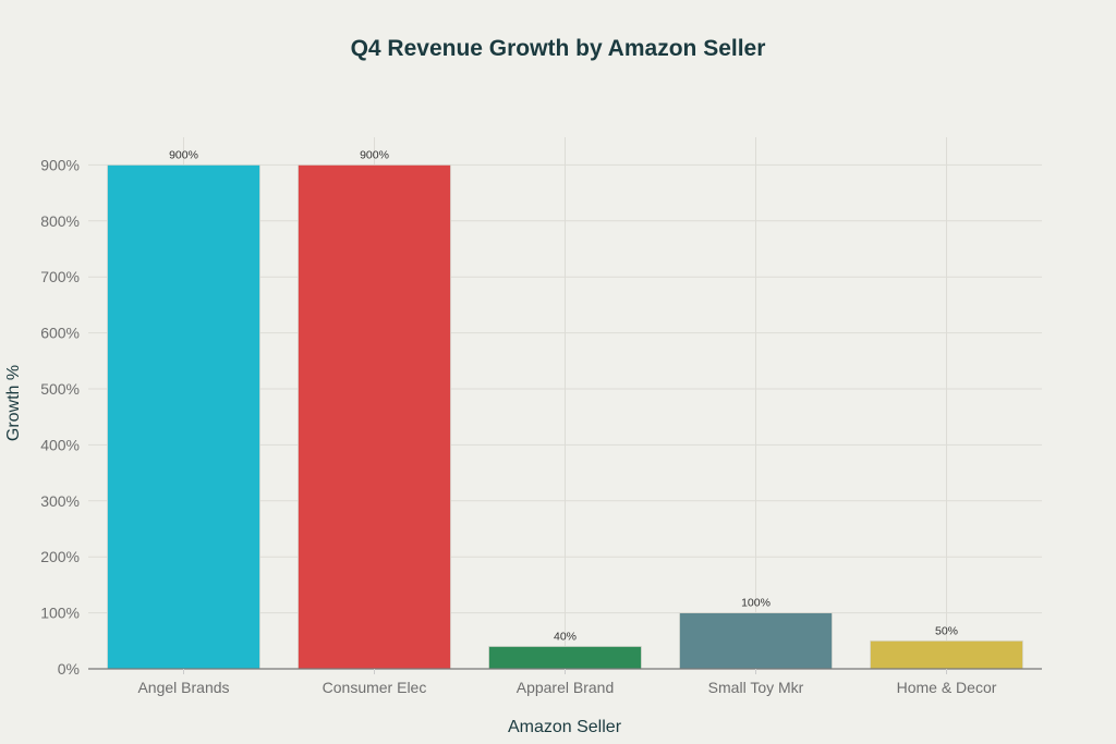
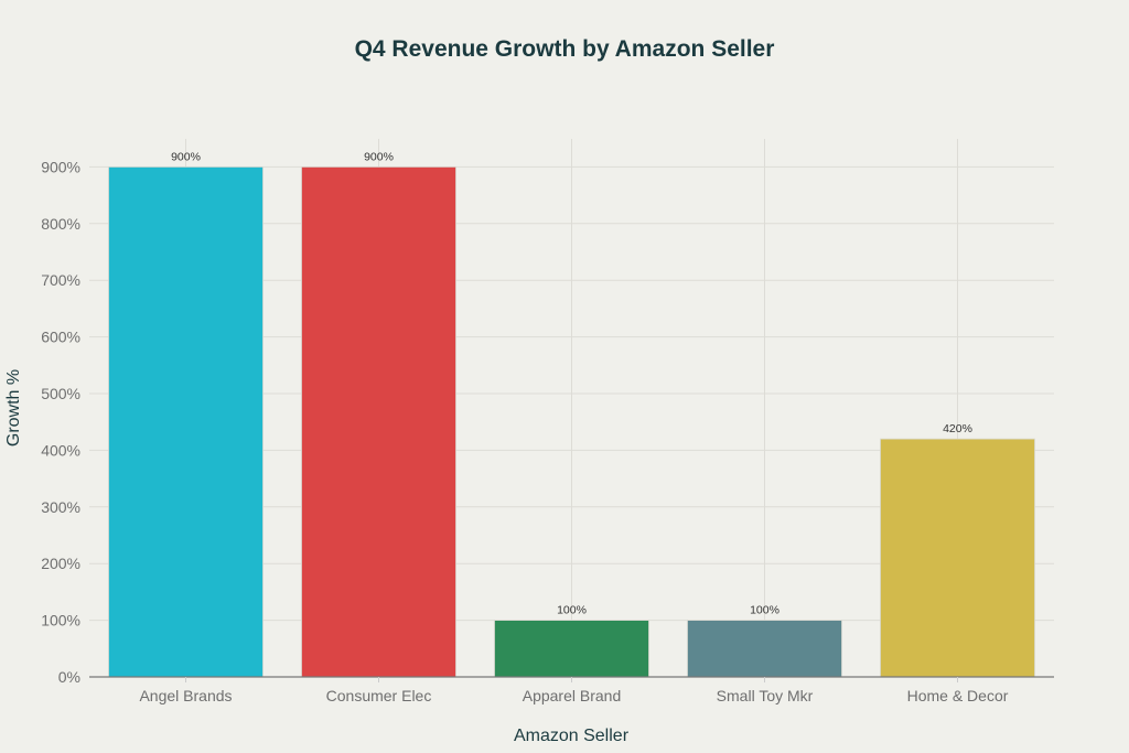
Apparel Brand: 40% -> 100%
Home & Decor: 50% -> 420%
